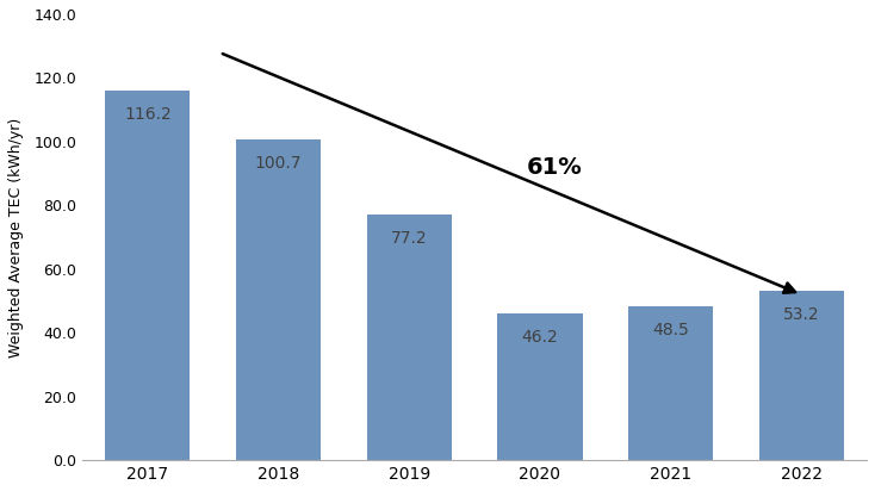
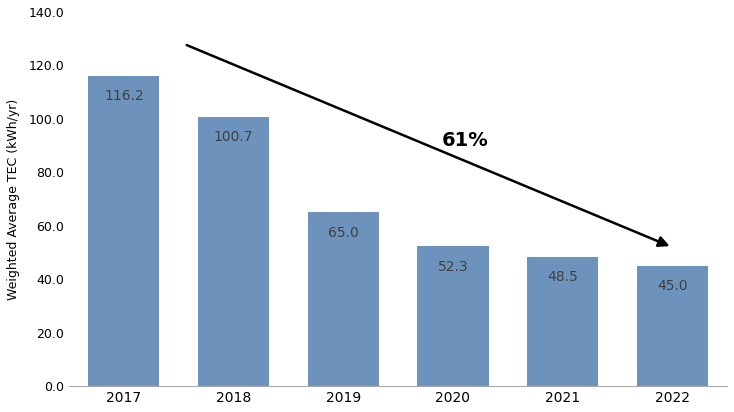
2019: 77.2 -> 65.0
2020: 46.2 -> 52.3
2022: 53.2 -> 45.0
